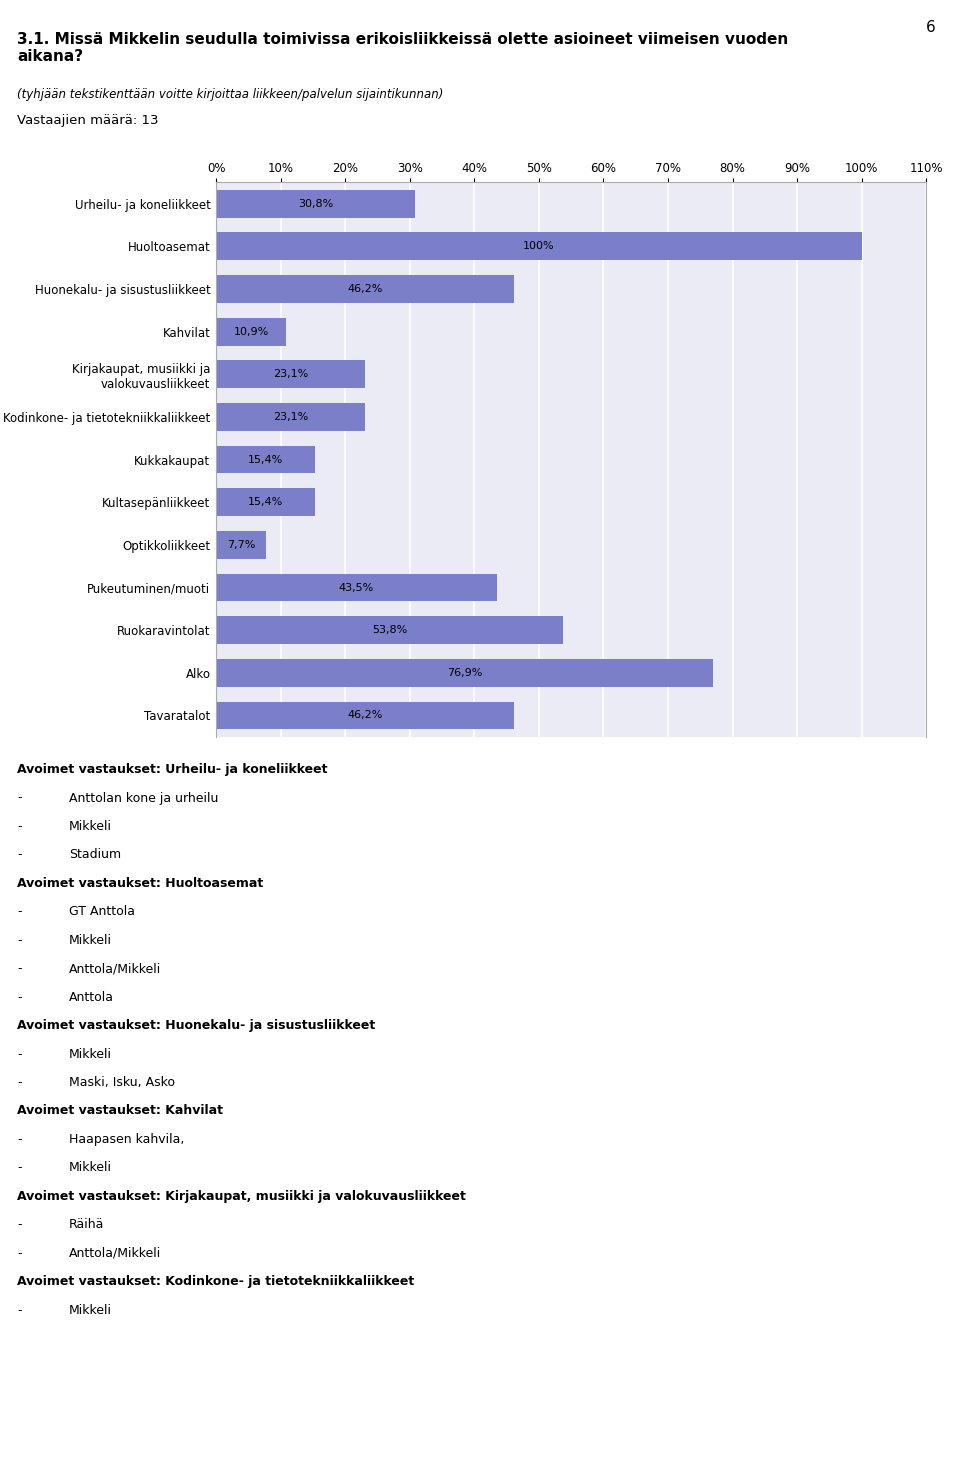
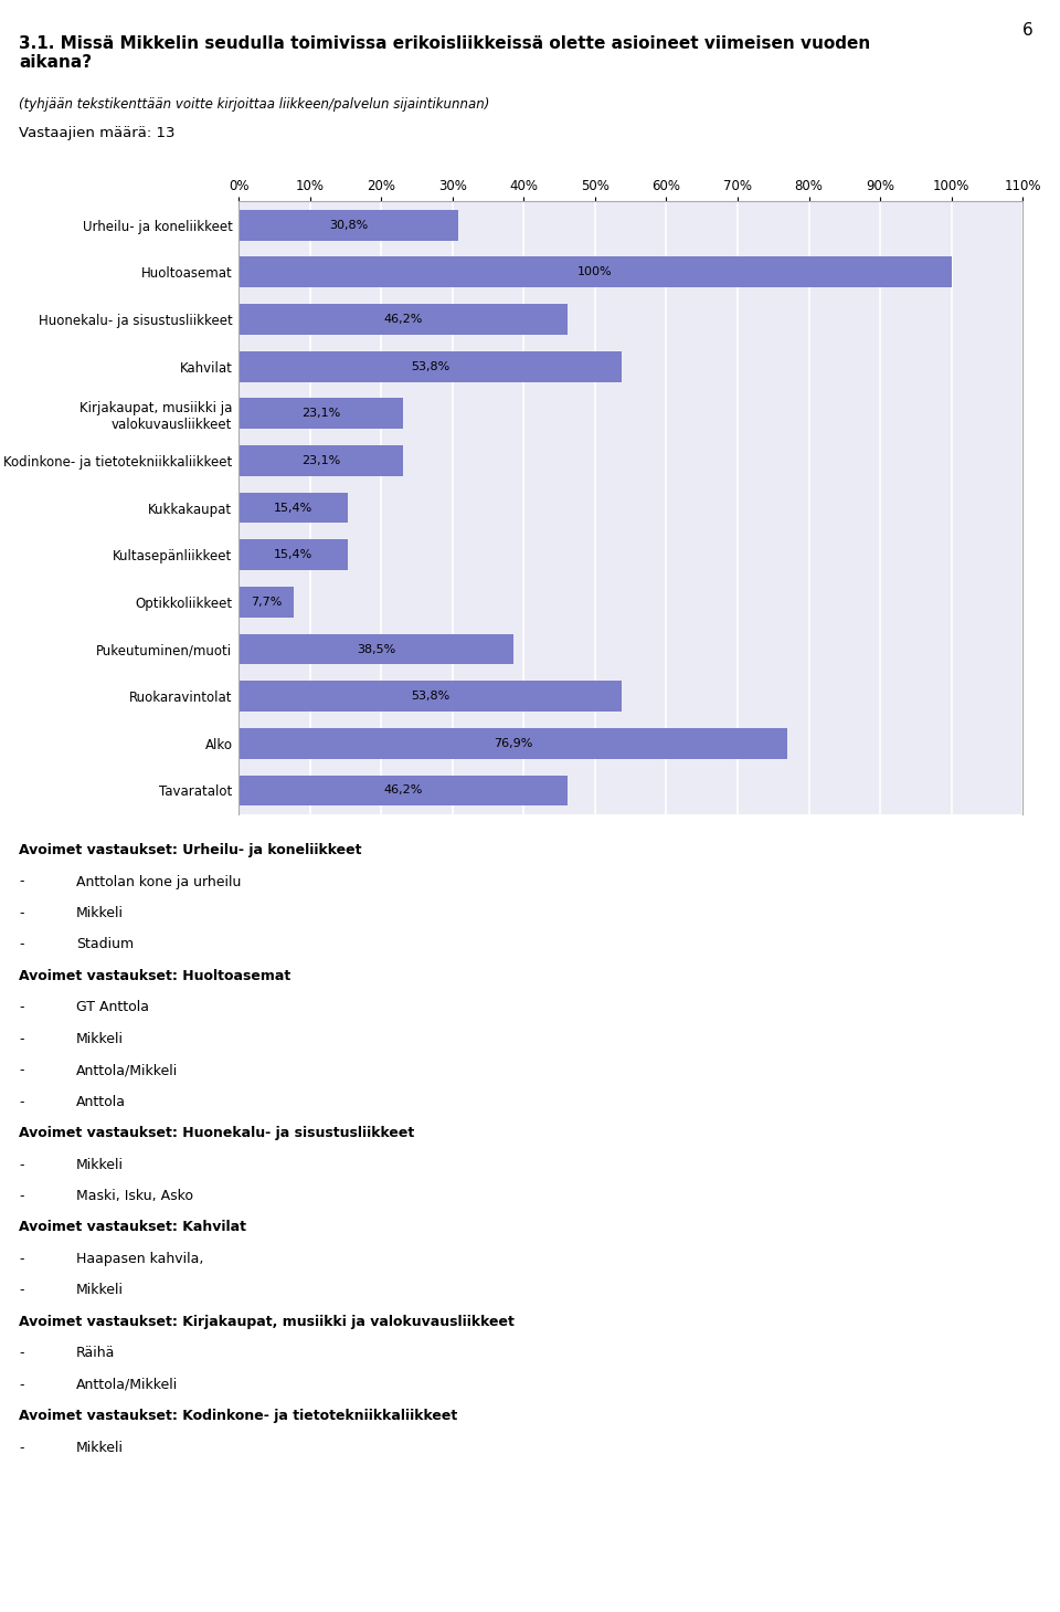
Kahvilat: 10,9% -> 53,8%
Pukeutuminen/muoti: 43,5% -> 38,5%
